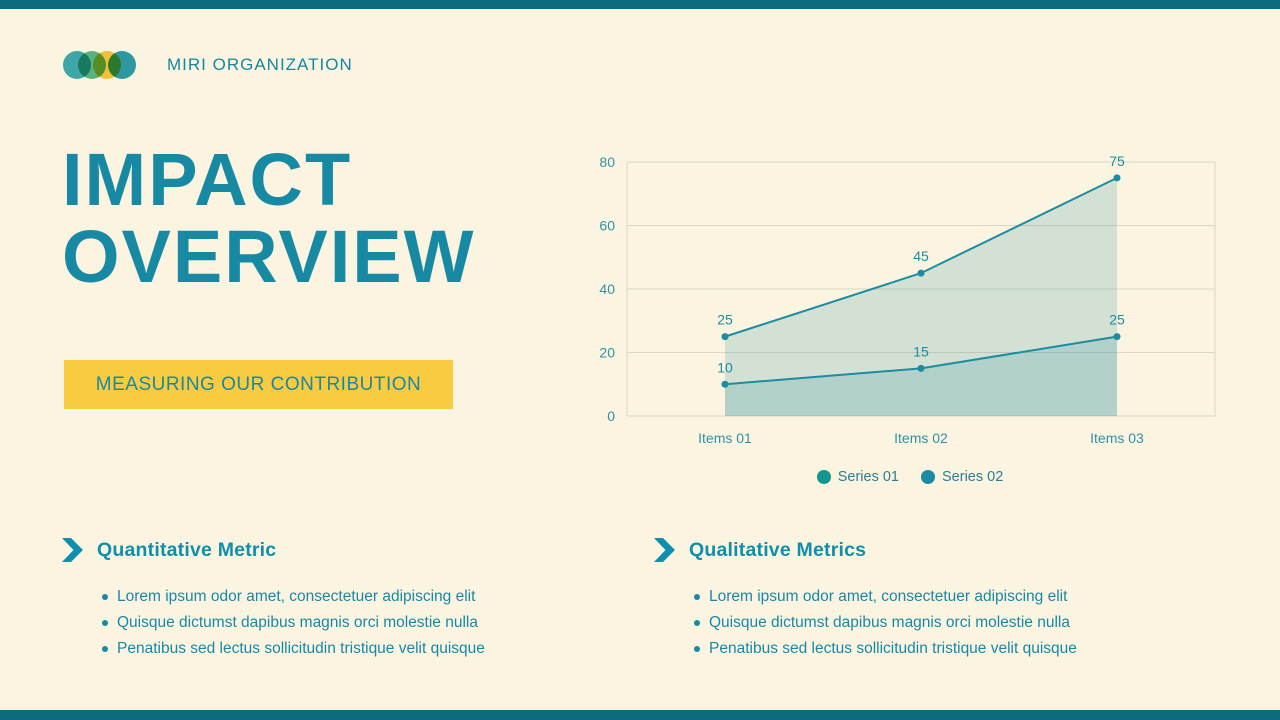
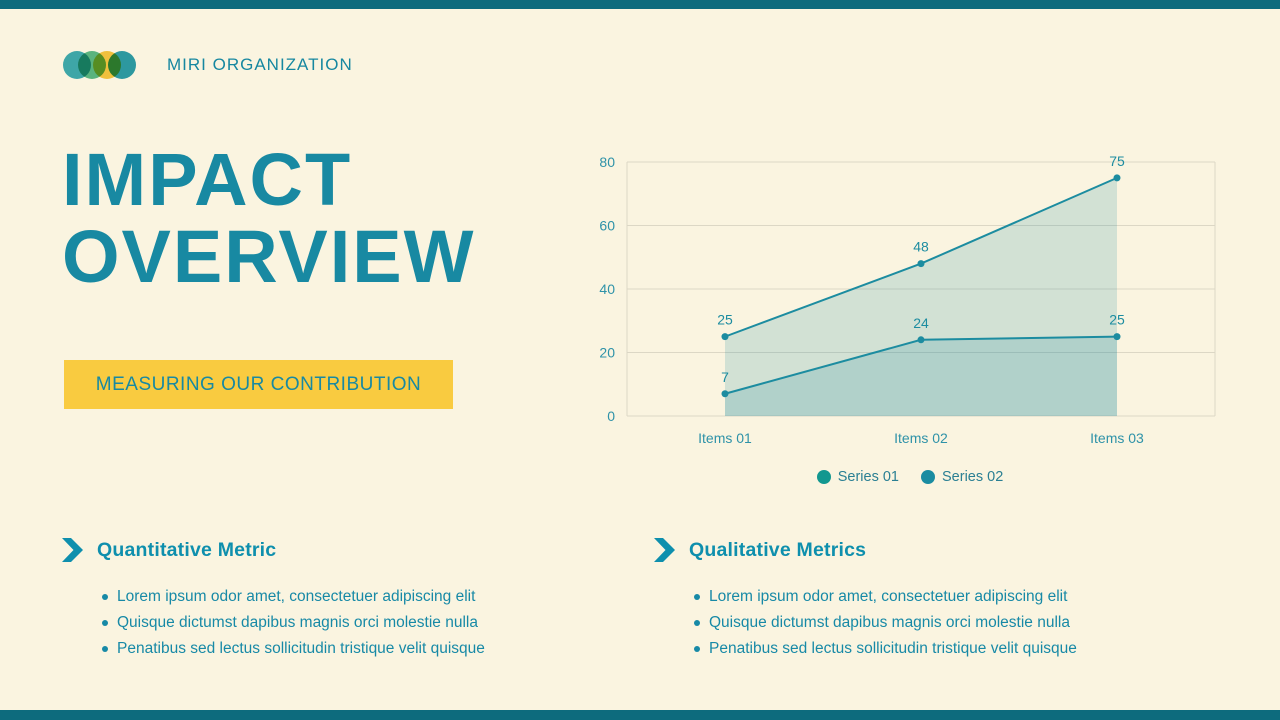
Series 02/Items 01: 10 -> 7
Series 01/Items 02: 45 -> 48
Series 02/Items 02: 15 -> 24
